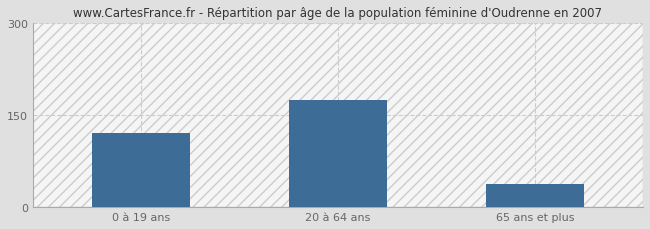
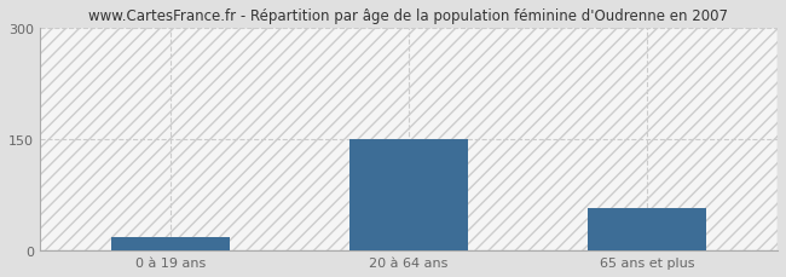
0 à 19 ans: 120 -> 18
20 à 64 ans: 175 -> 150
65 ans et plus: 38 -> 58
